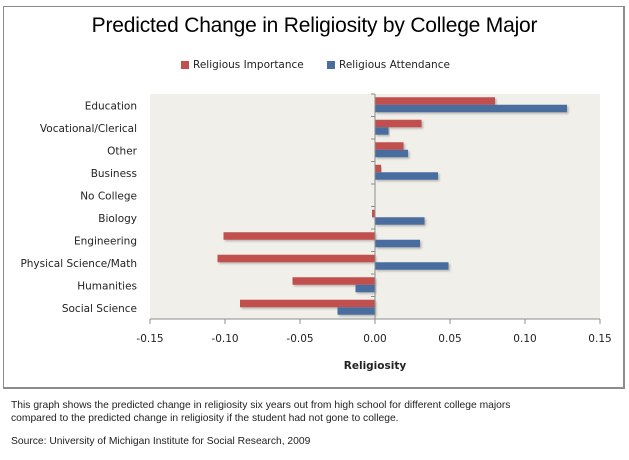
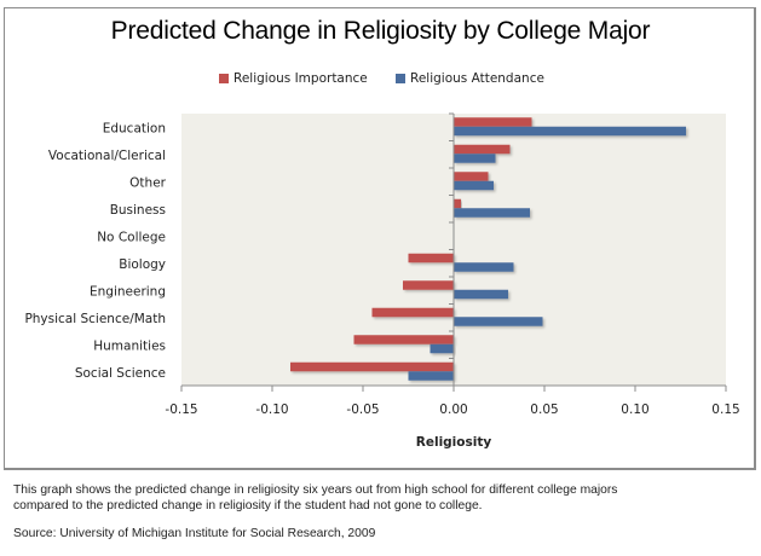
Religious Importance/Education: 0.080 -> 0.043
Religious Attendance/Vocational/Clerical: 0.009 -> 0.023
Religious Importance/Biology: -0.002 -> -0.025
Religious Importance/Engineering: -0.101 -> -0.028
Religious Importance/Physical Science/Math: -0.105 -> -0.045
